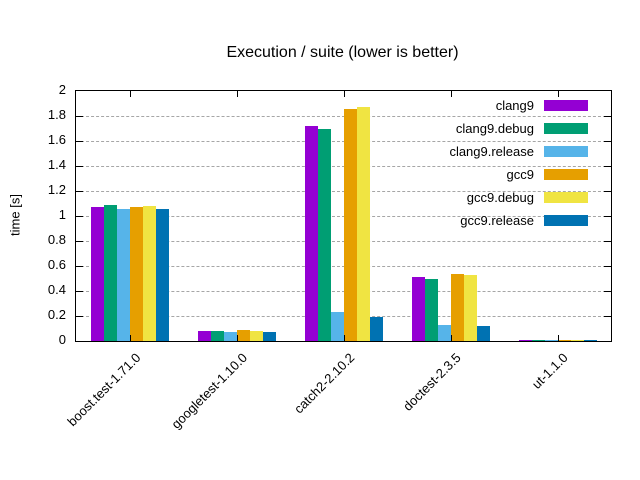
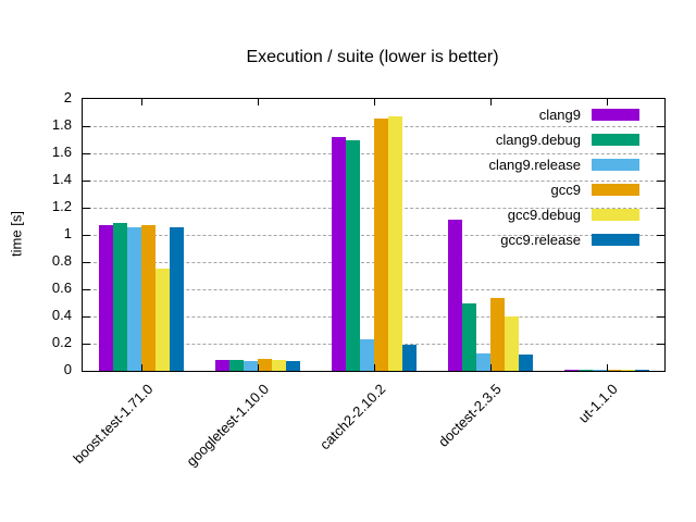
gcc9.debug/boost.test-1.71.0: 1.08 -> 0.75
clang9/doctest-2.3.5: 0.51 -> 1.11
gcc9.debug/doctest-2.3.5: 0.53 -> 0.40
